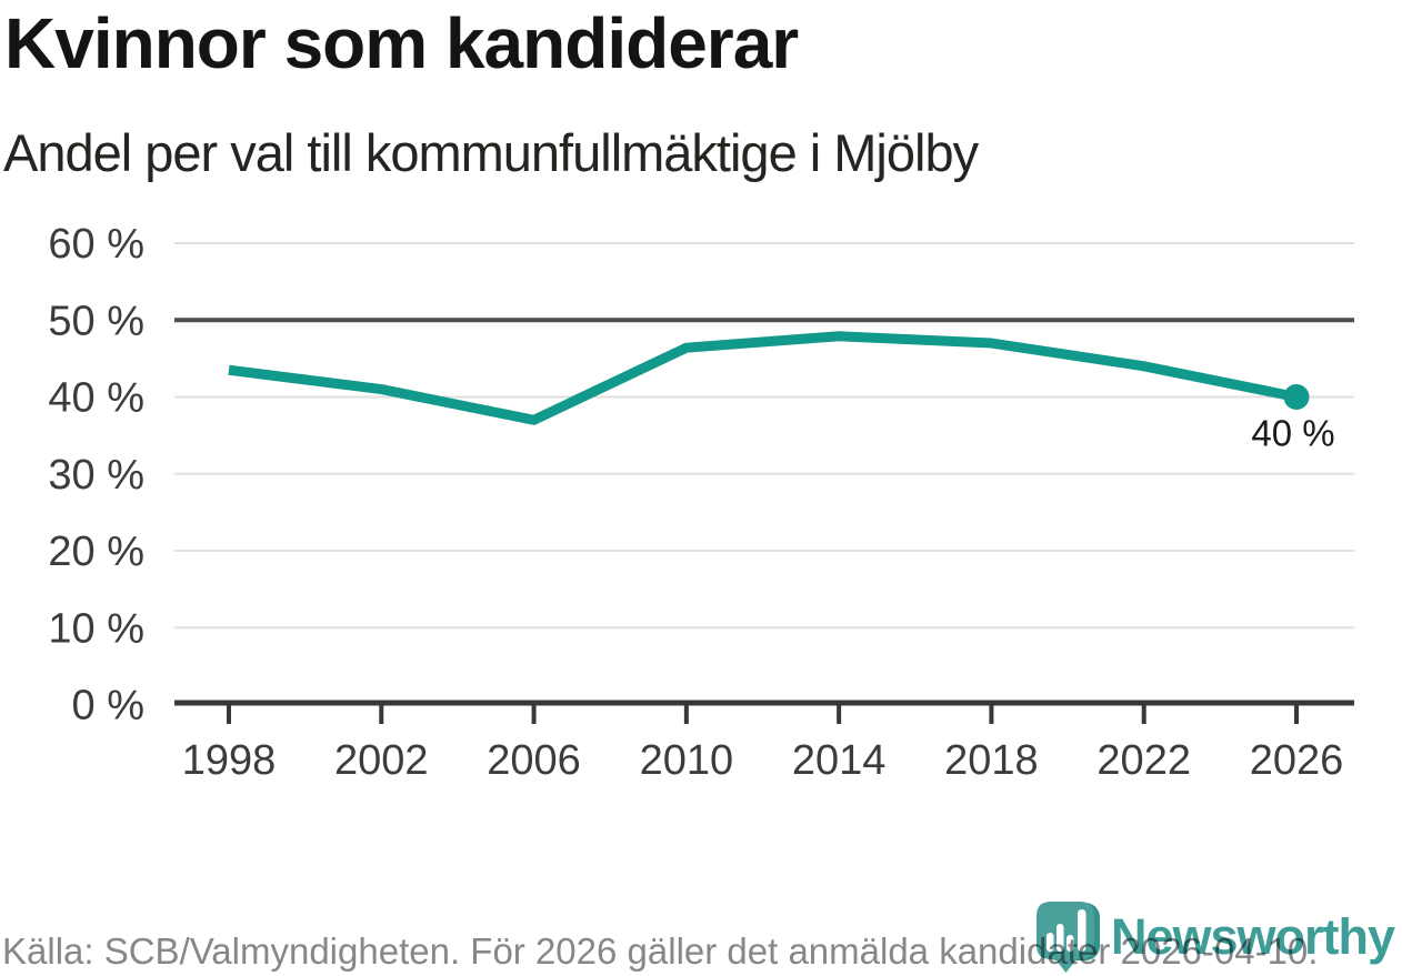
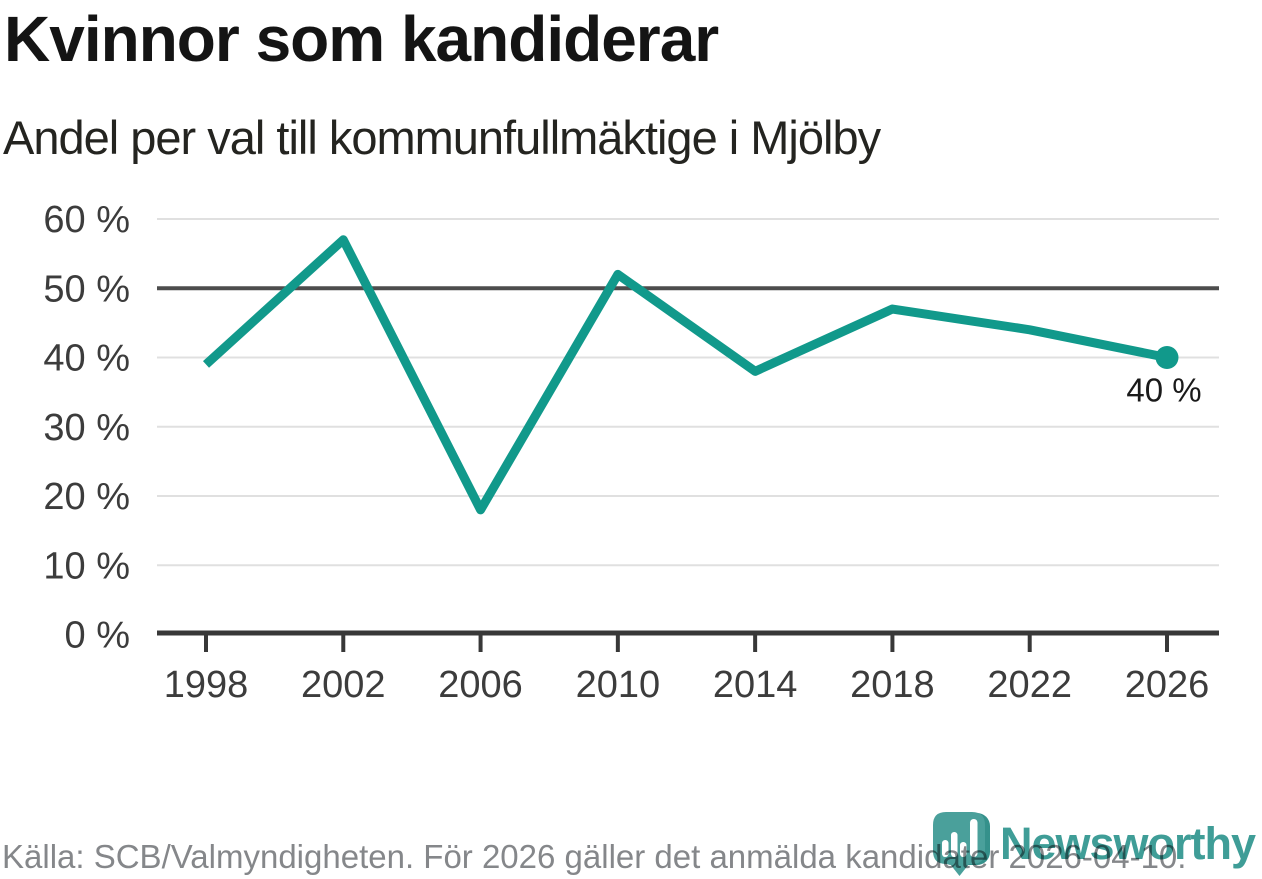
1998: 44% -> 39%
2002: 41% -> 57%
2006: 37% -> 18%
2010: 46% -> 52%
2014: 48% -> 38%
